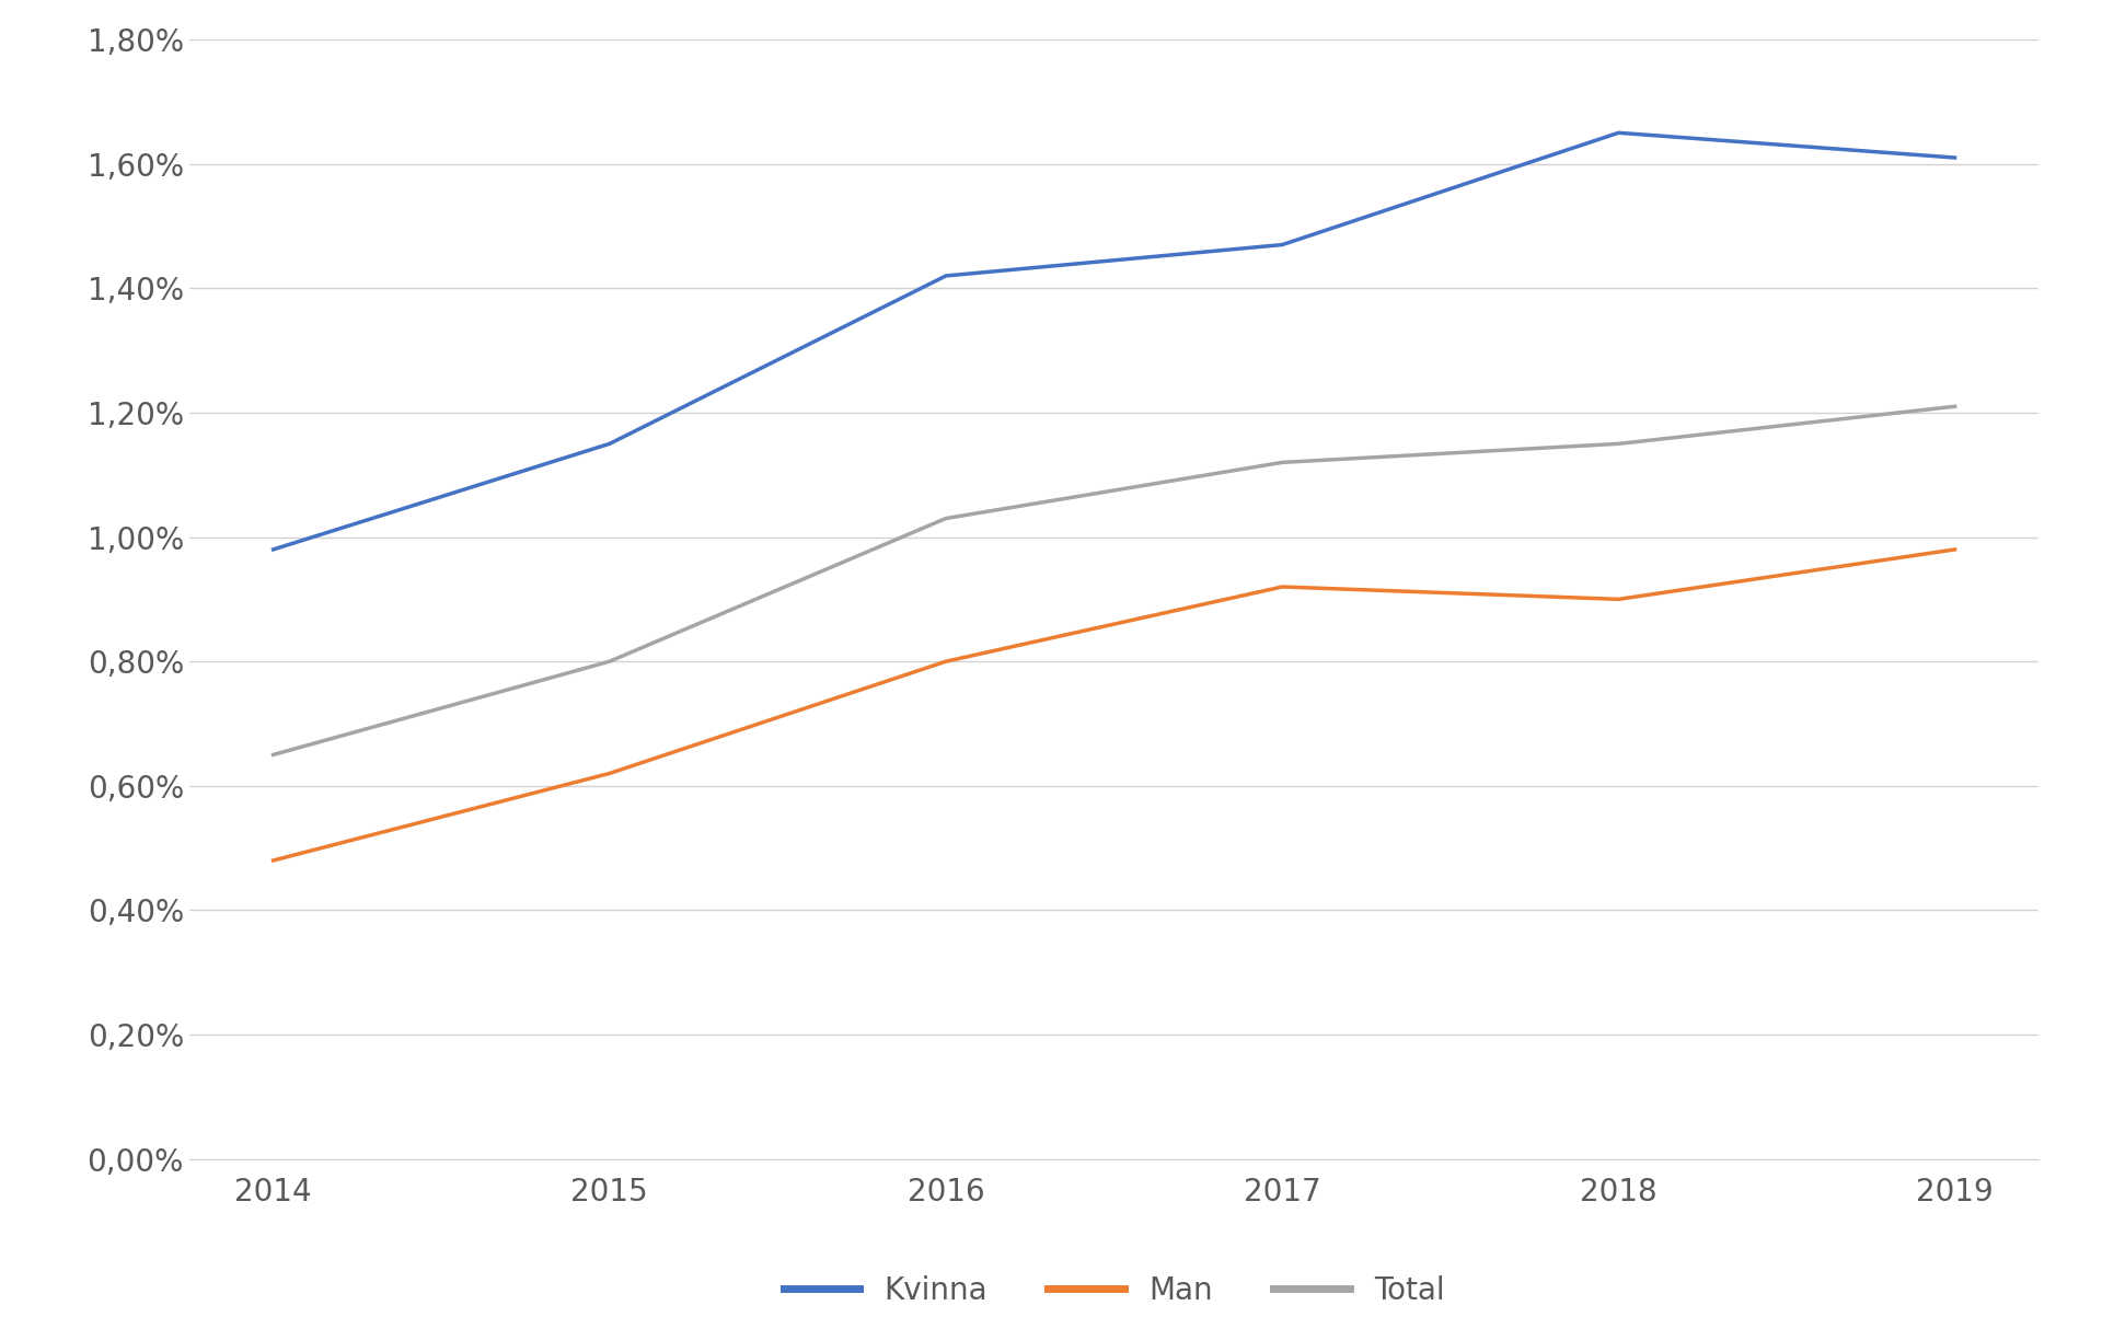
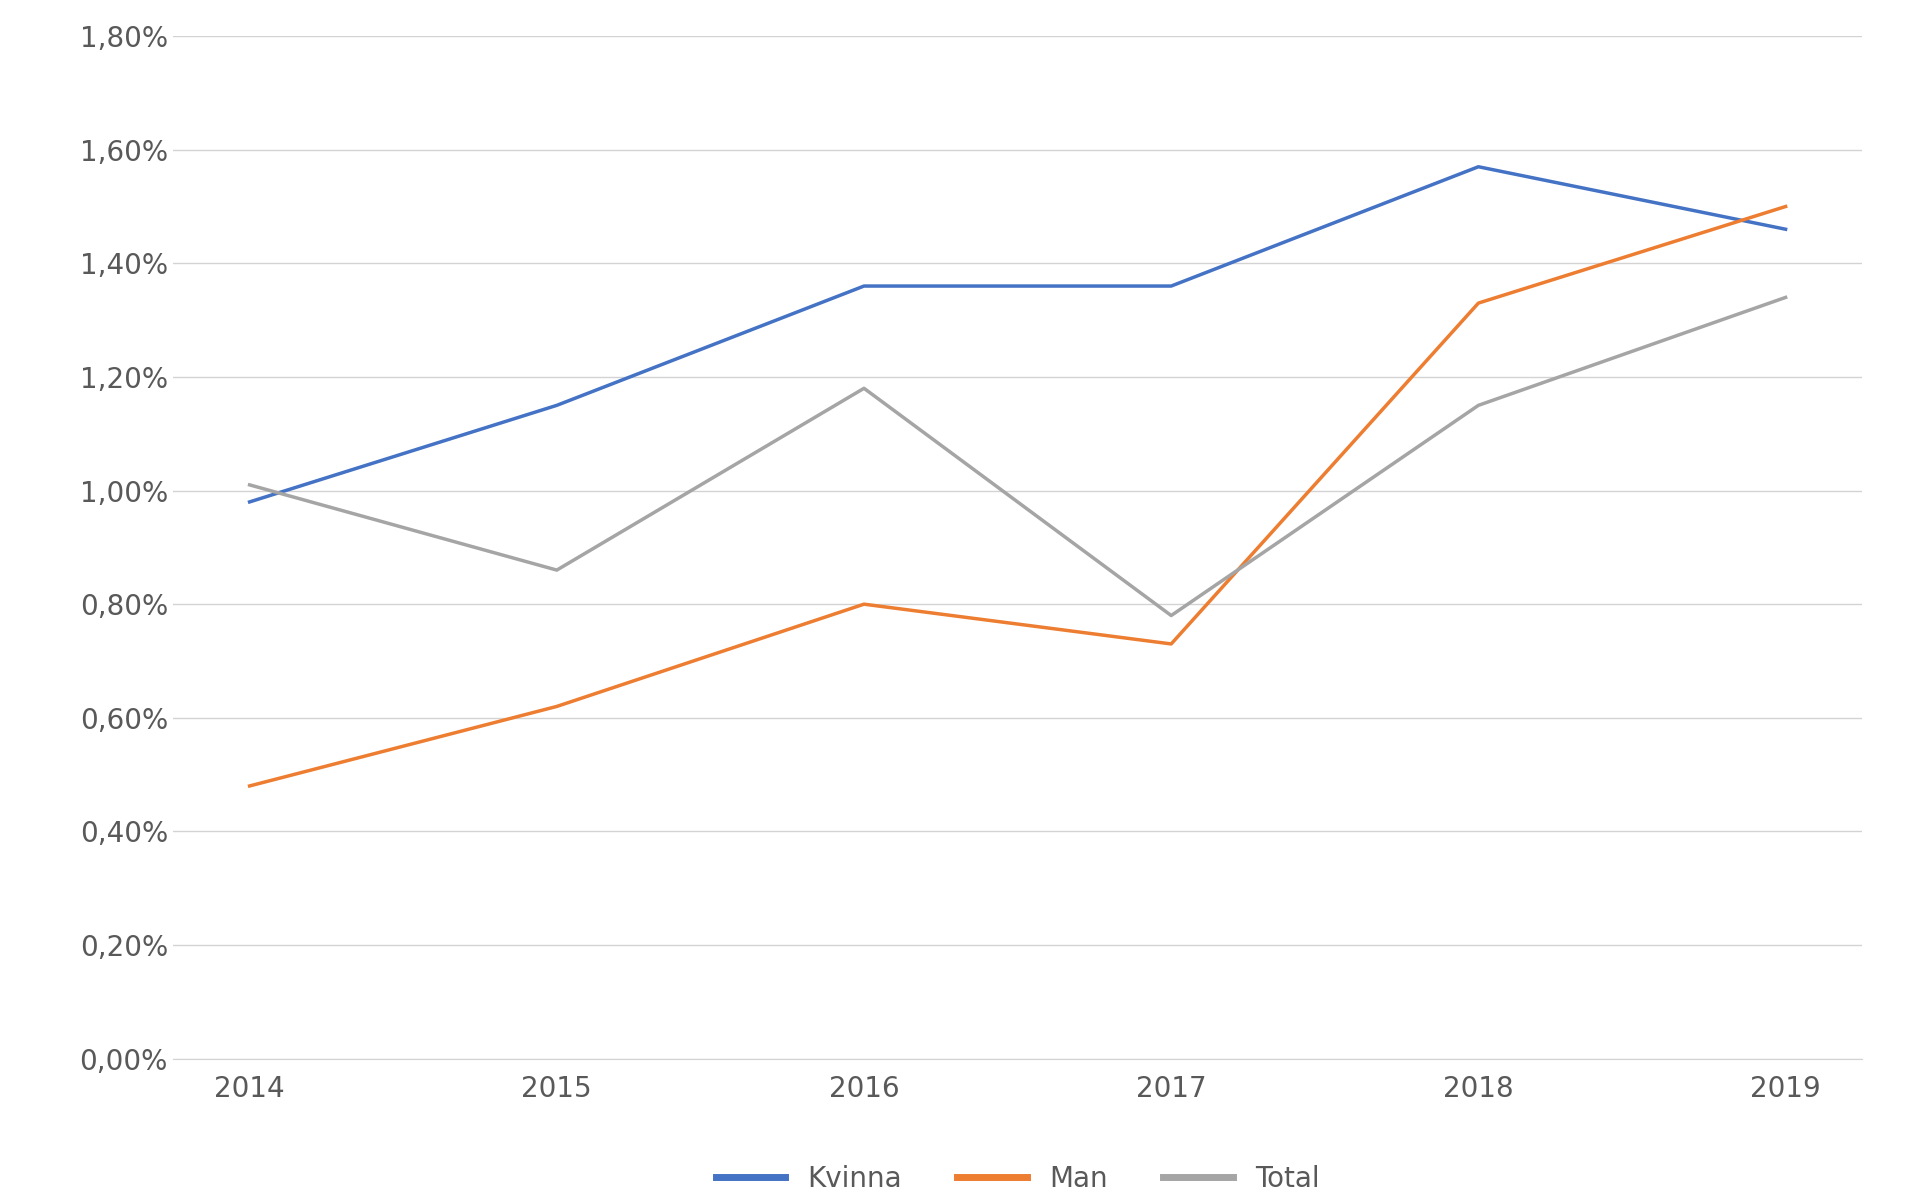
Total/2014: 0,65% -> 1,01%
Total/2015: 0,80% -> 0,86%
Kvinna/2016: 1,42% -> 1,36%
Total/2016: 1,03% -> 1,18%
Kvinna/2017: 1,47% -> 1,36%
Man/2017: 0,92% -> 0,73%
Total/2017: 1,12% -> 0,78%
Kvinna/2018: 1,65% -> 1,57%
Man/2018: 0,90% -> 1,33%
Kvinna/2019: 1,61% -> 1,46%
Man/2019: 0,98% -> 1,50%
Total/2019: 1,21% -> 1,34%
